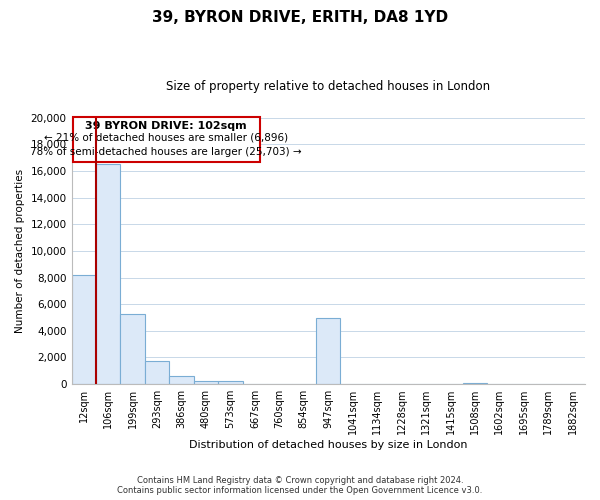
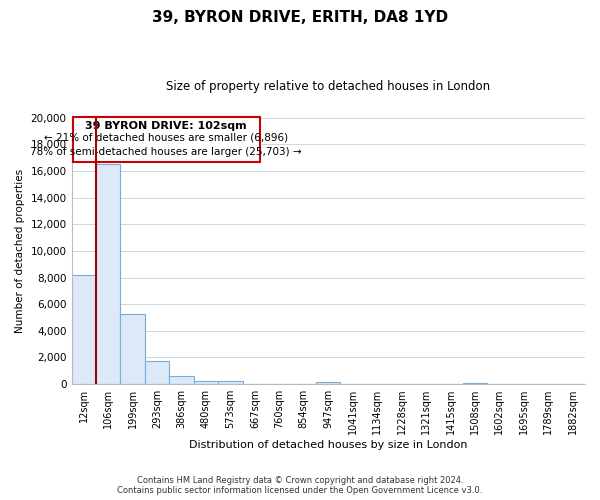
947sqm: 5,000 -> 200
